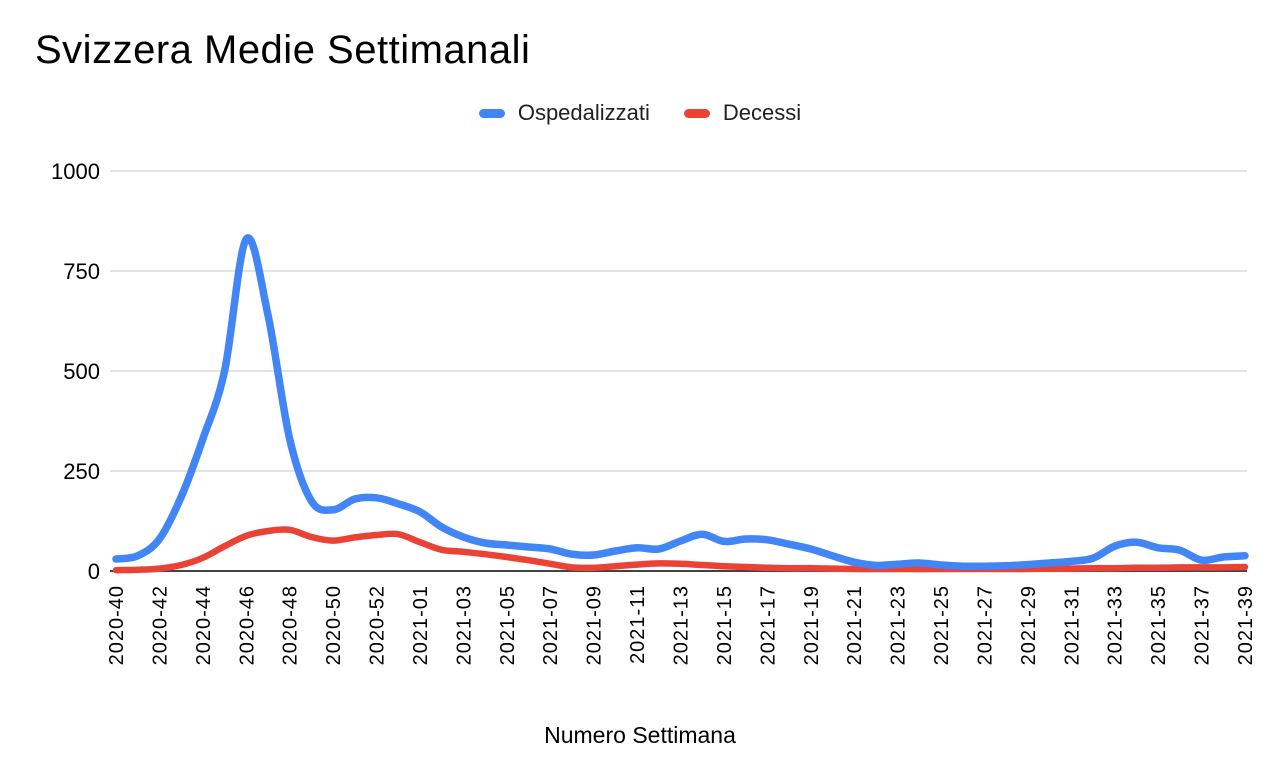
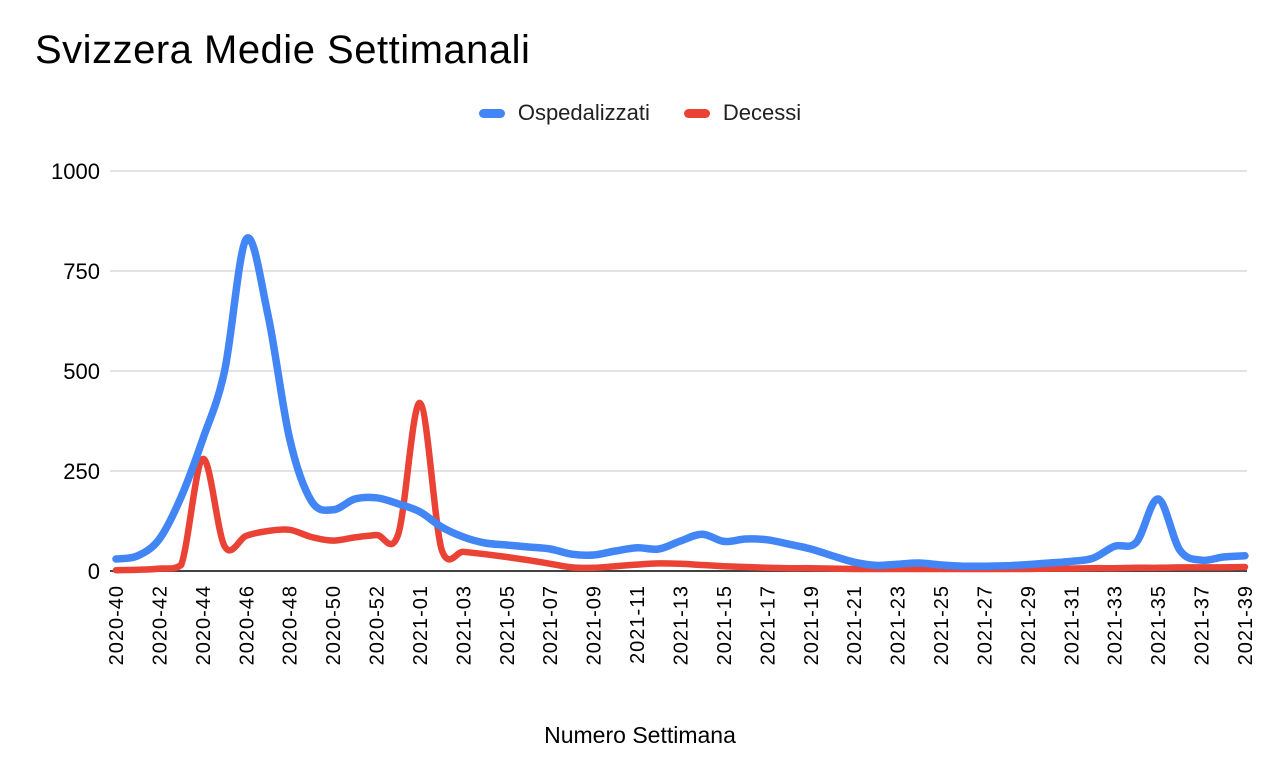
Decessi/2020-44: 30 -> 280
Decessi/2021-01: 70 -> 420
Ospedalizzati/2021-35: 60 -> 180
